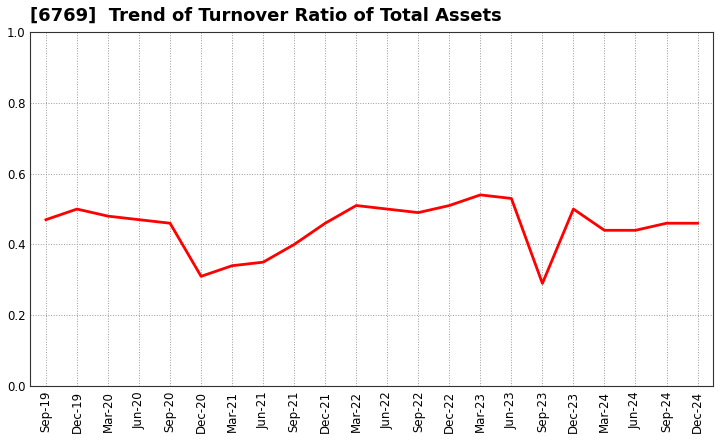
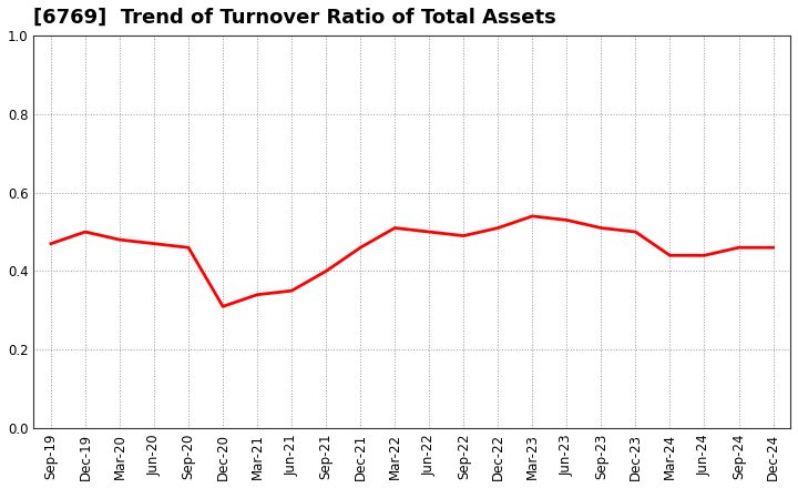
Sep-23: 0.29 -> 0.51
